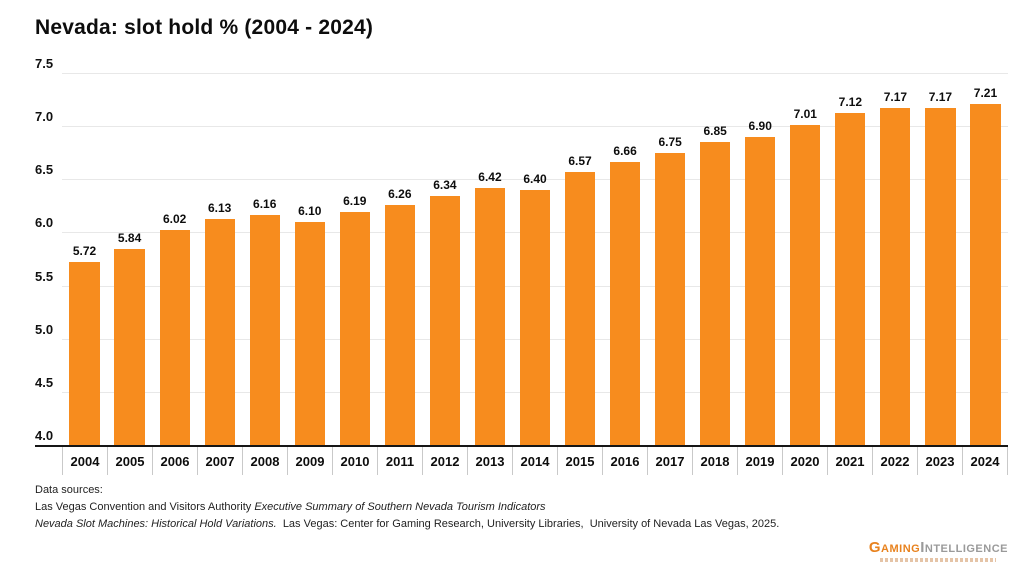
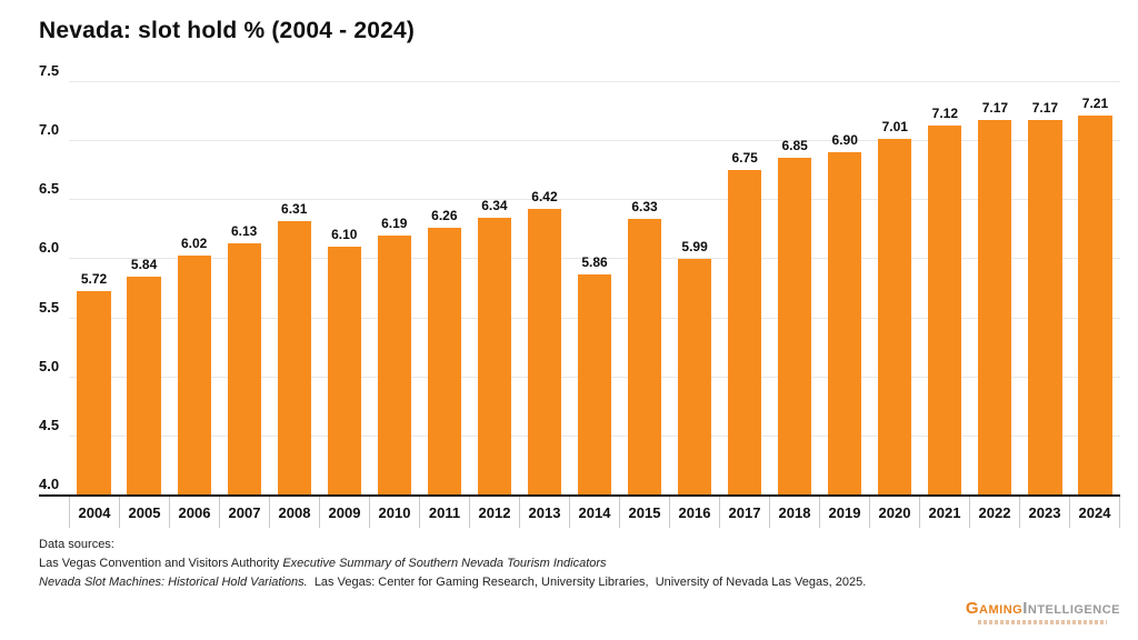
2008: 6.16 -> 6.31
2014: 6.40 -> 5.86
2015: 6.57 -> 6.33
2016: 6.66 -> 5.99
